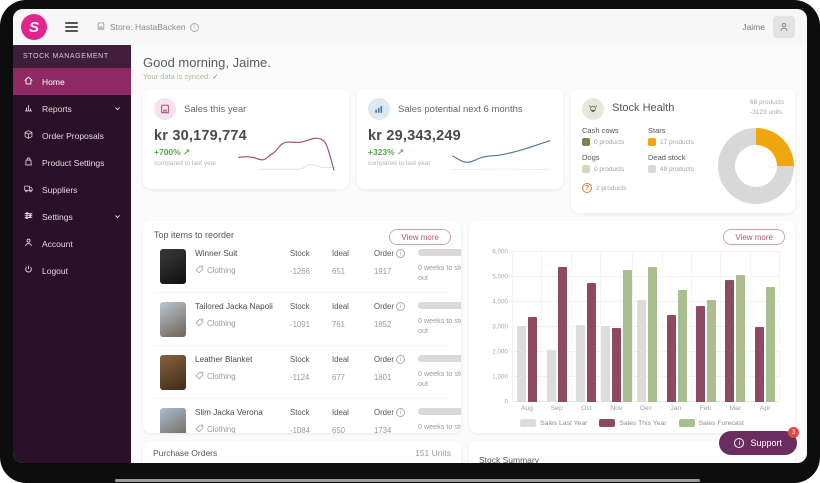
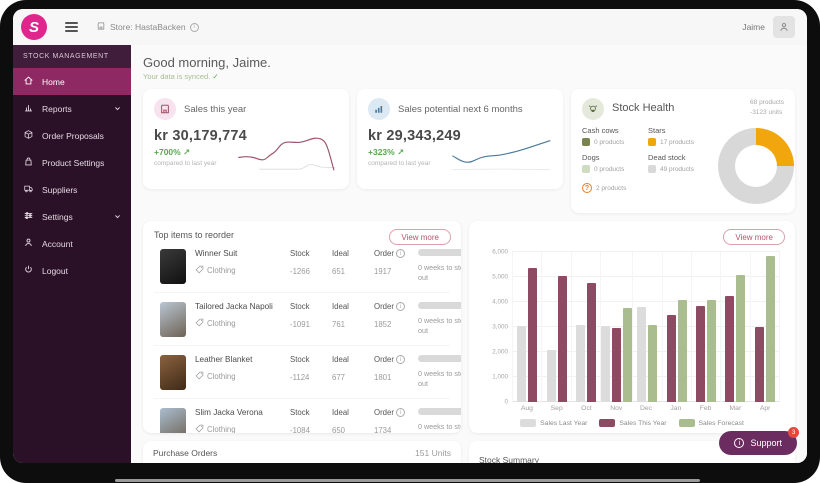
Sales This Year/Aug: 3400 -> 5400
Sales This Year/Sep: 5400 -> 5000
Sales Forecast/Nov: 5300 -> 3800
Sales Last Year/Dec: 4100 -> 3800
Sales Forecast/Dec: 5400 -> 3100
Sales Forecast/Jan: 4500 -> 4100
Sales This Year/Mar: 4900 -> 4200
Sales Forecast/Apr: 4600 -> 5800
